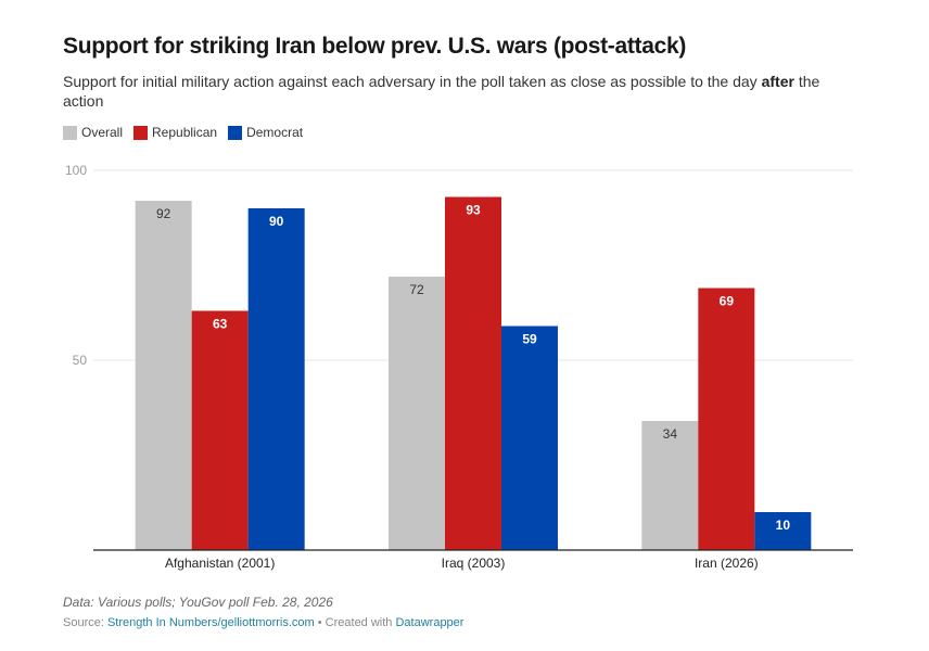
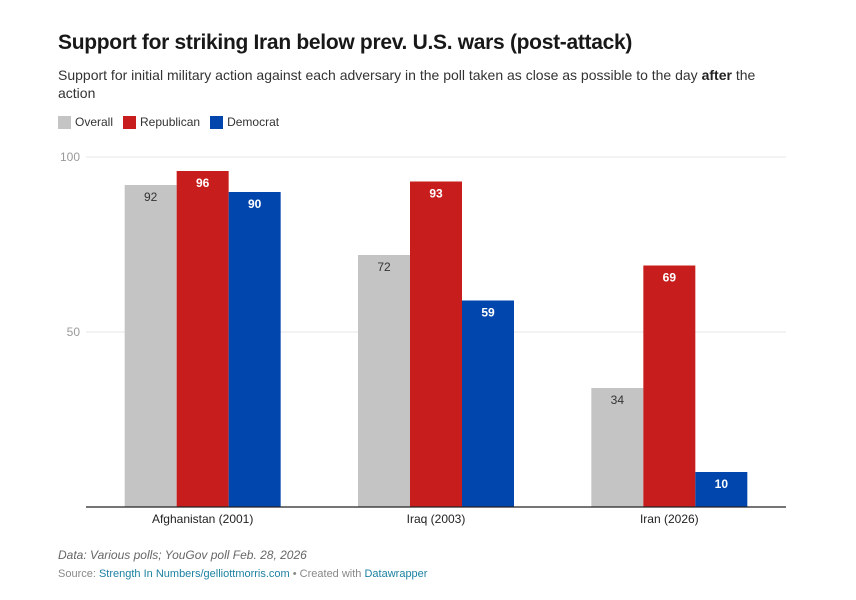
Republican/Afghanistan (2001): 63 -> 96
